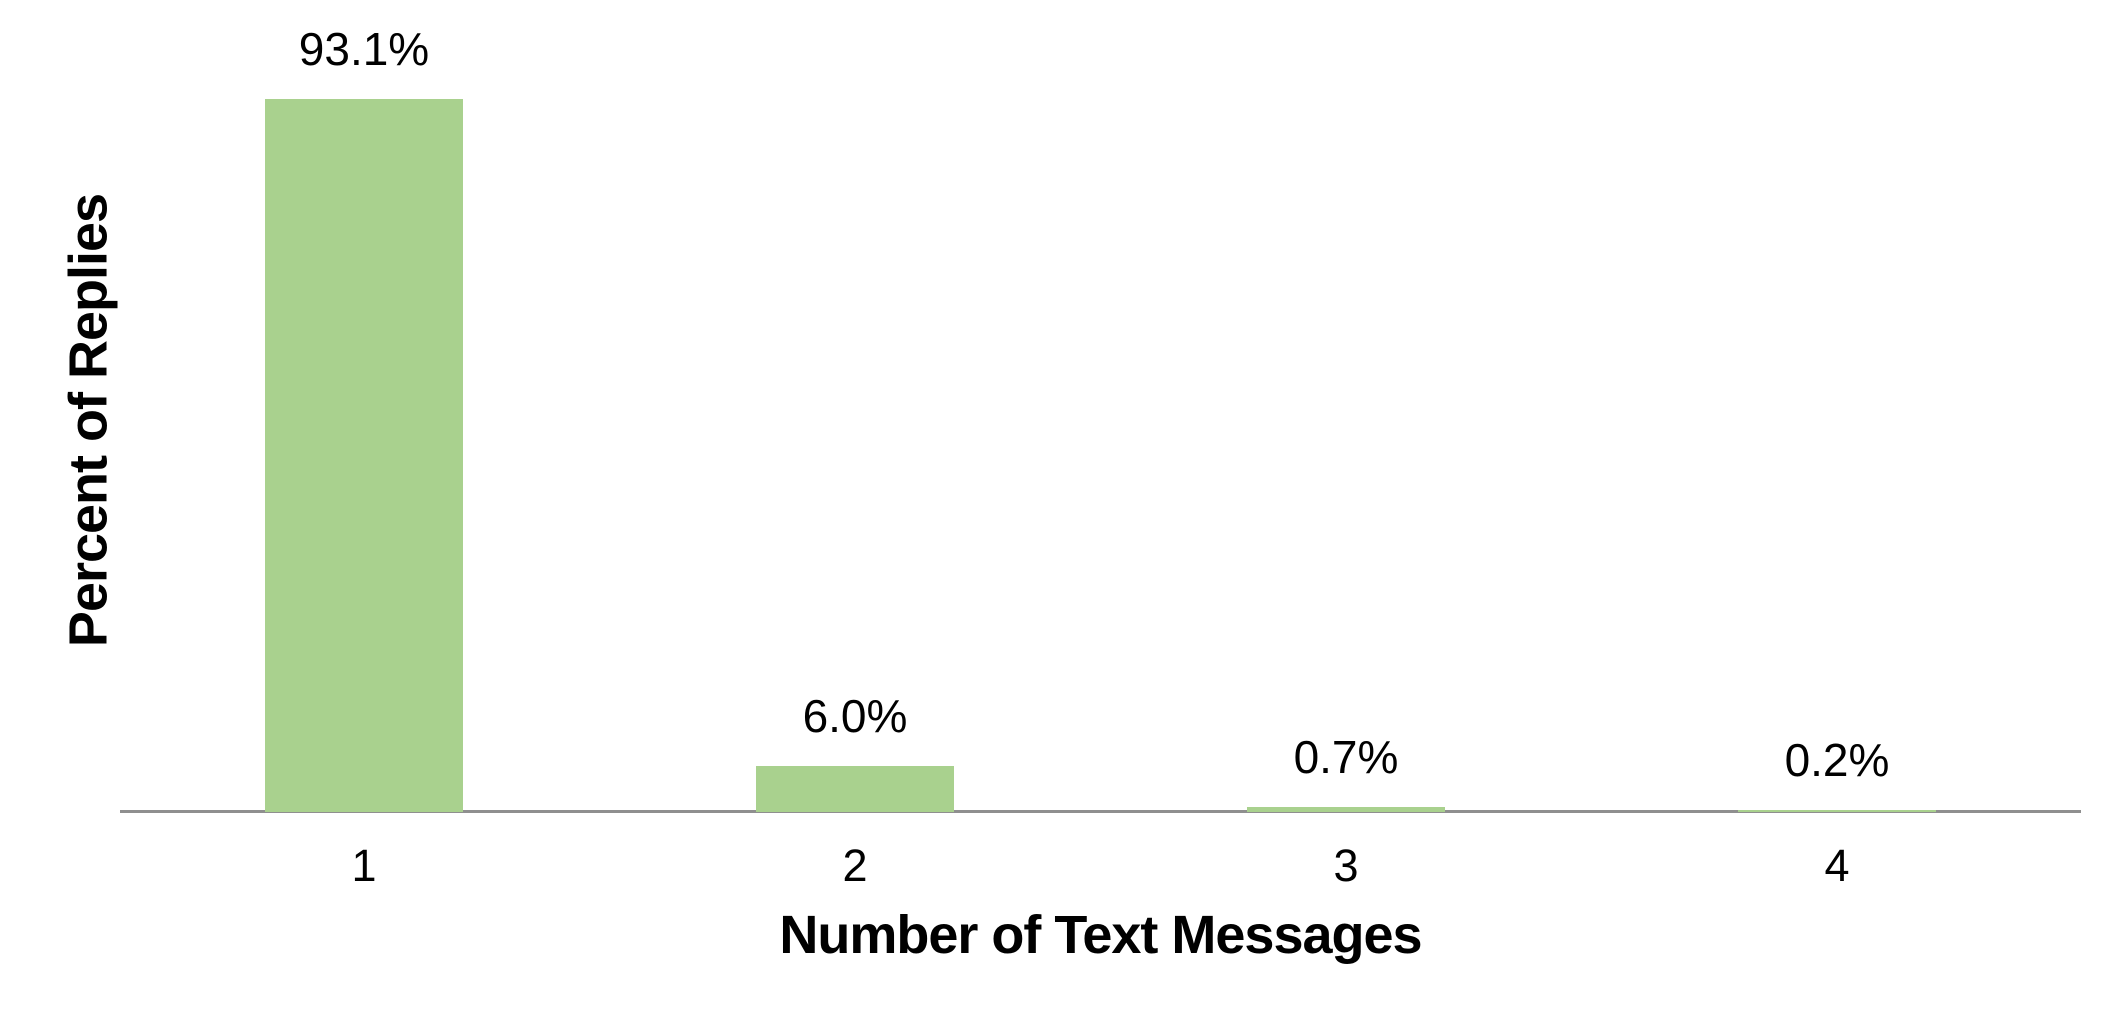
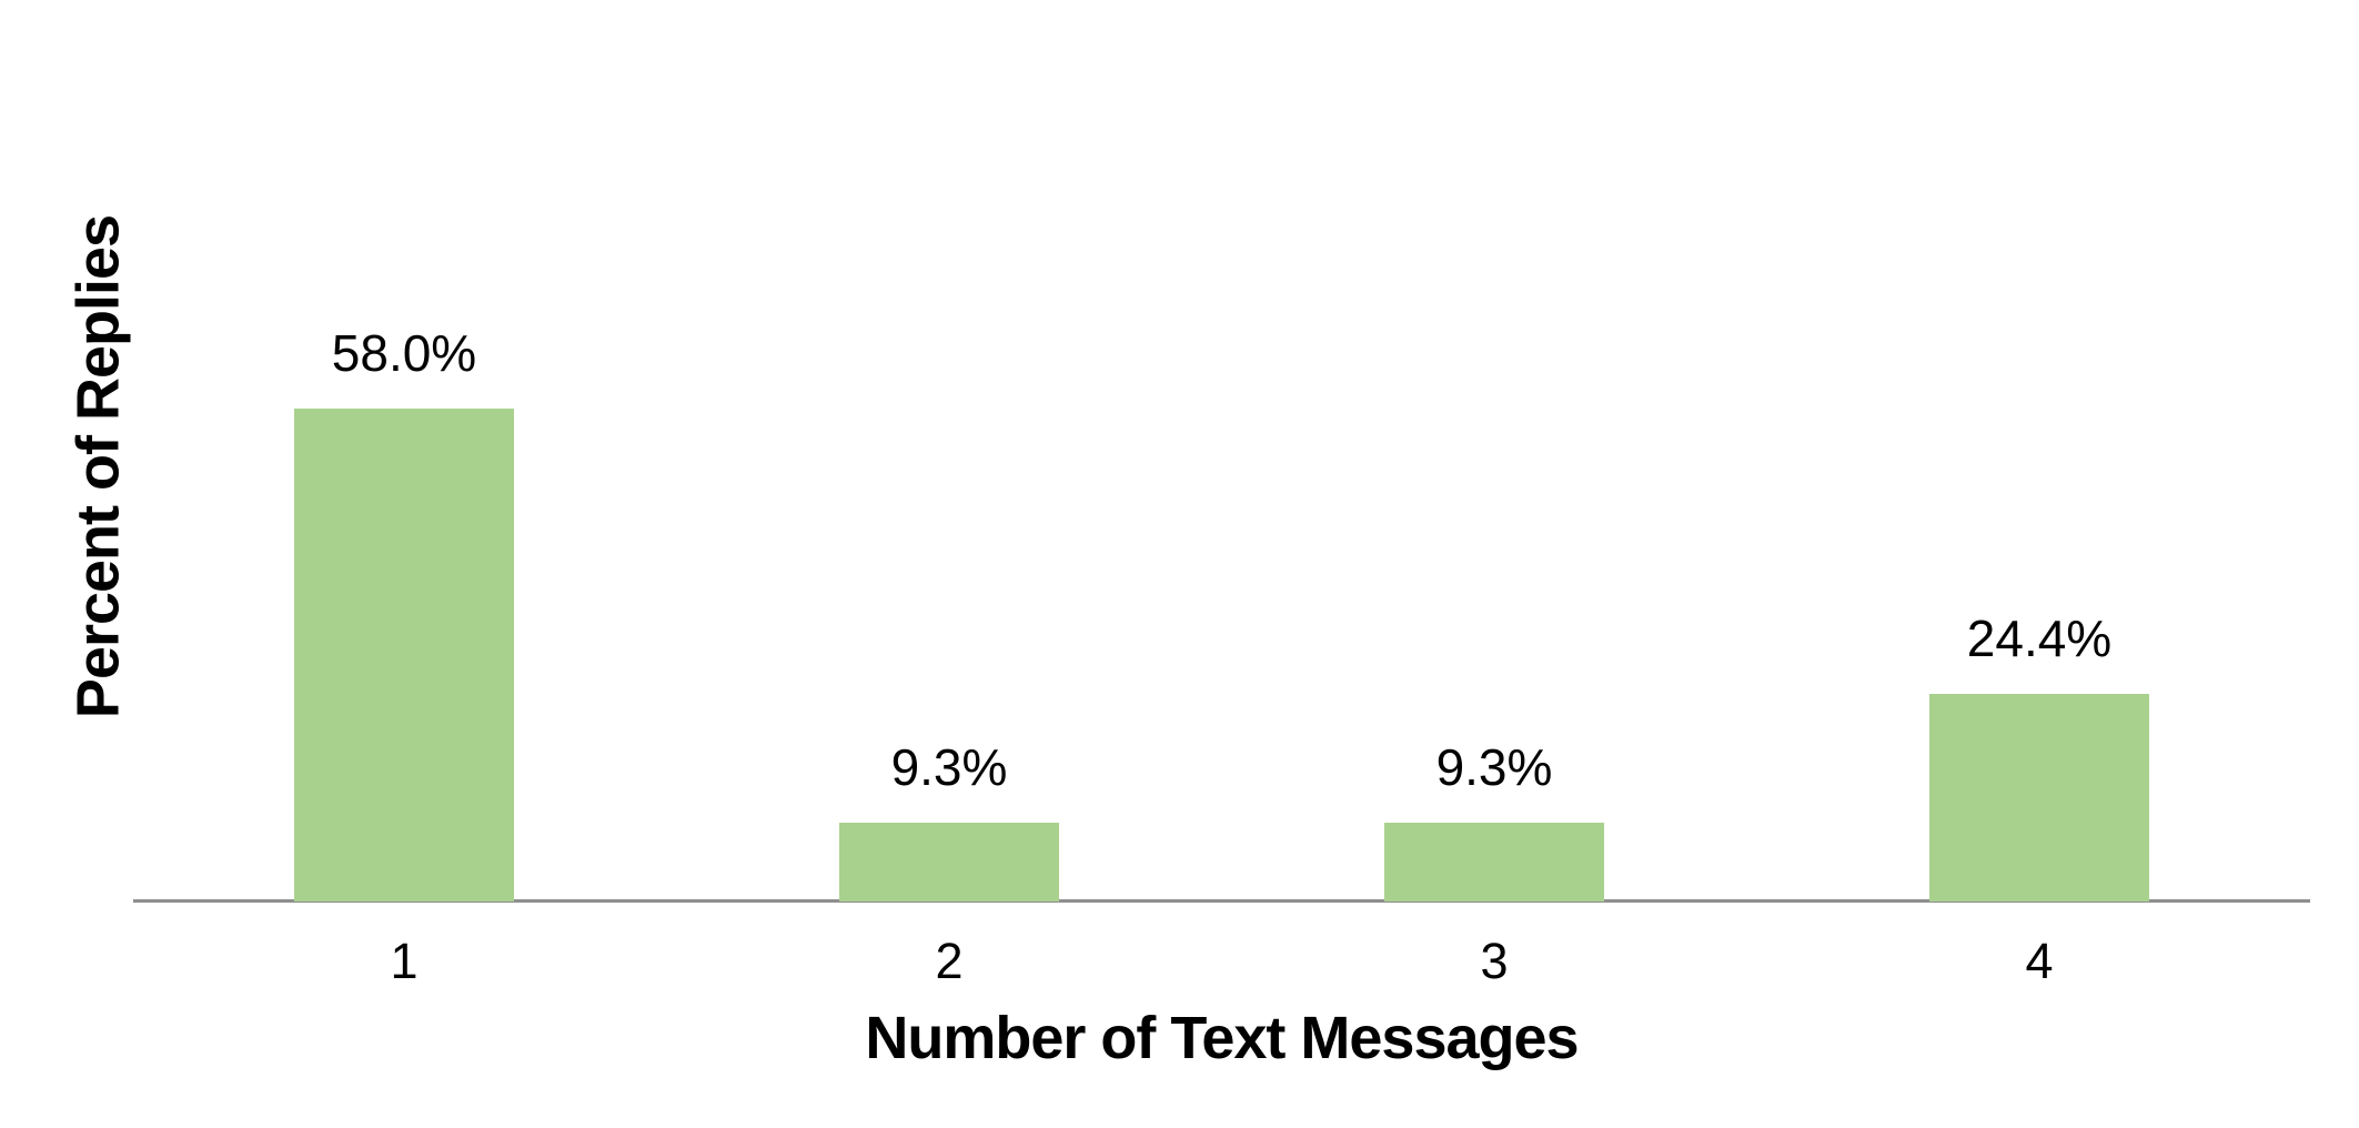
1: 93.1% -> 58.0%
2: 6.0% -> 9.3%
3: 0.7% -> 9.3%
4: 0.2% -> 24.4%
